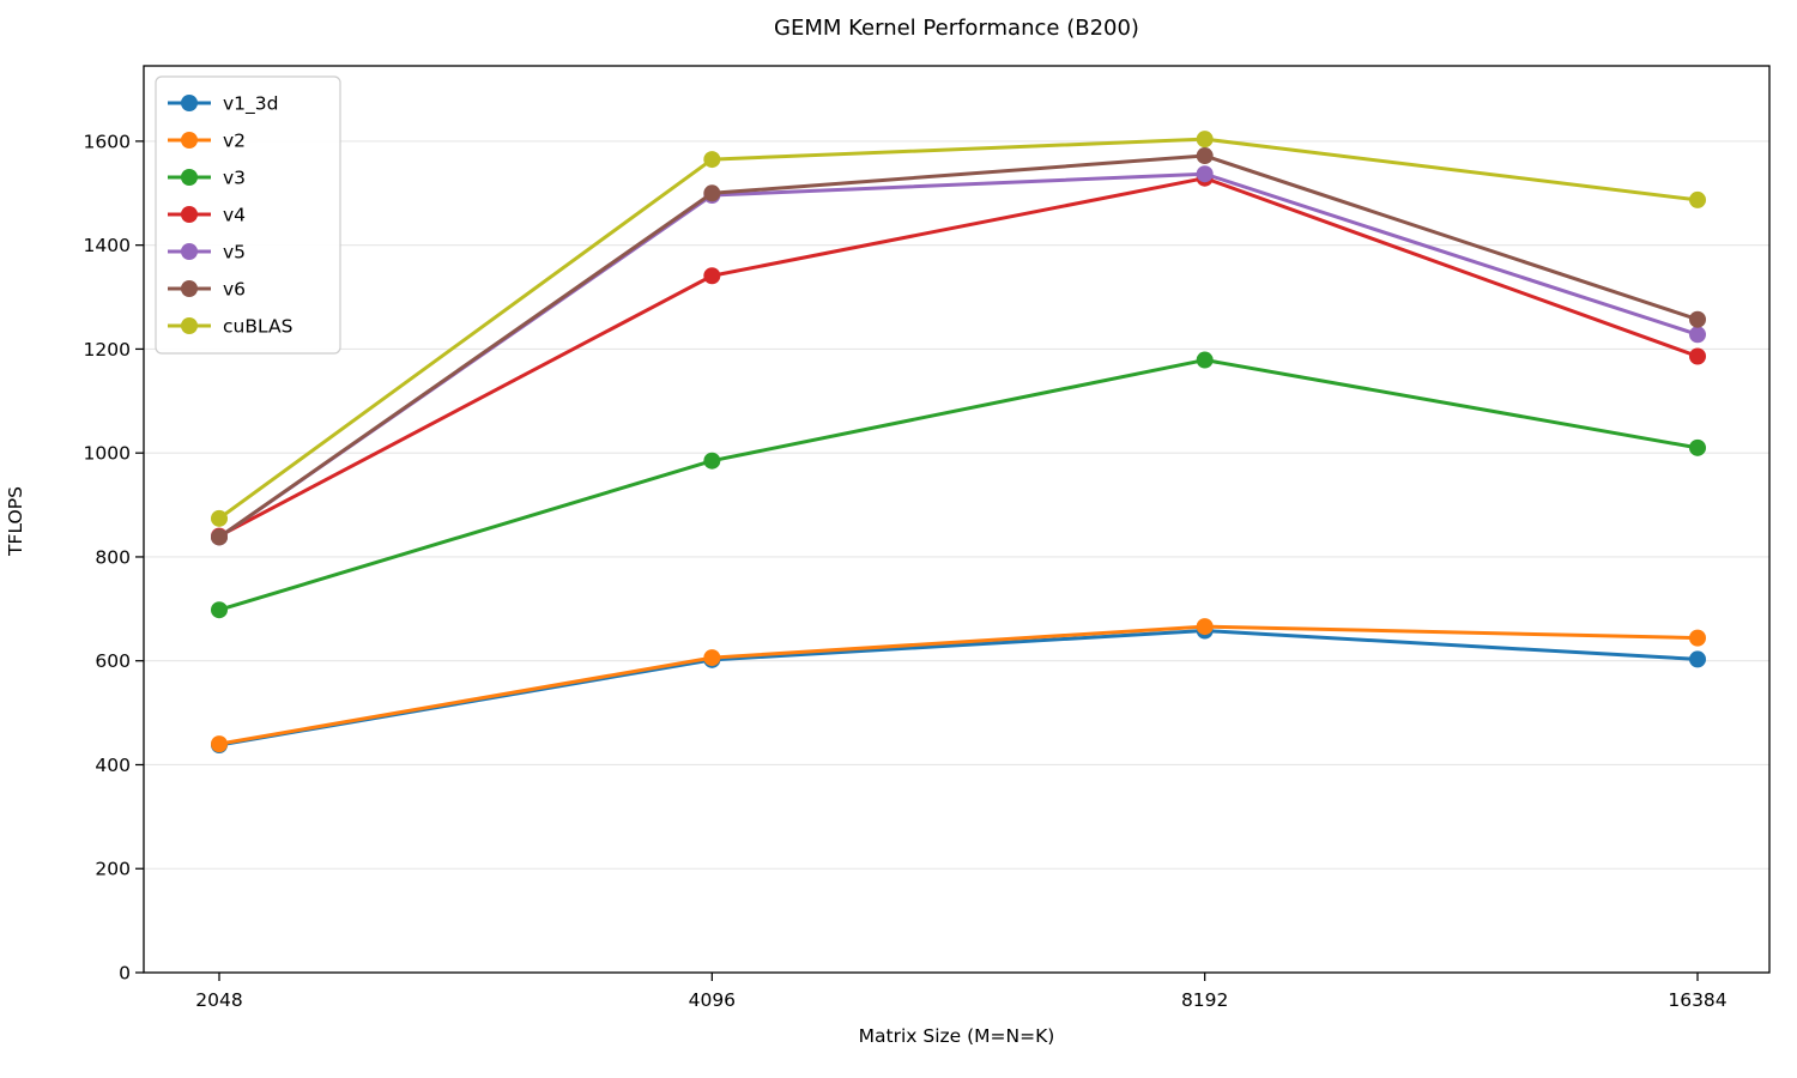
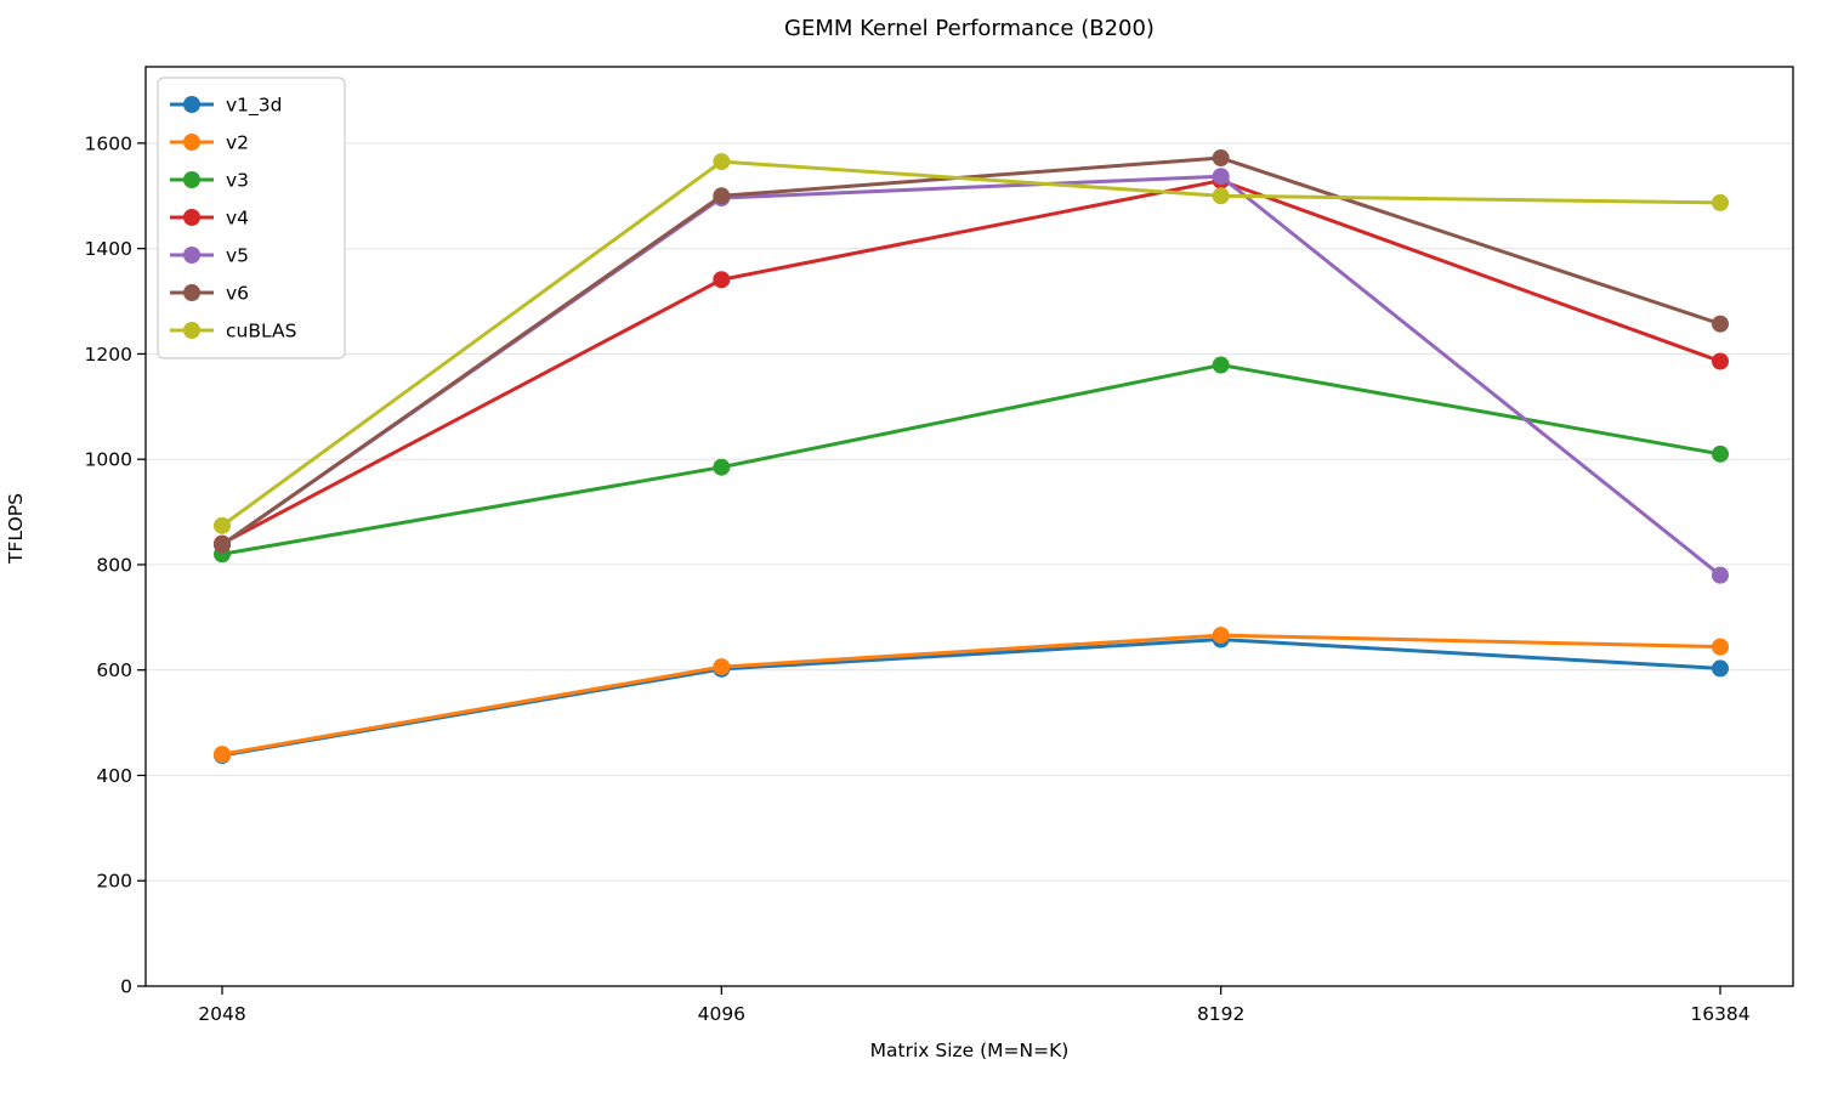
v3/2048: 700 -> 820
cuBLAS/8192: 1600 -> 1500
v5/16384: 1230 -> 780
